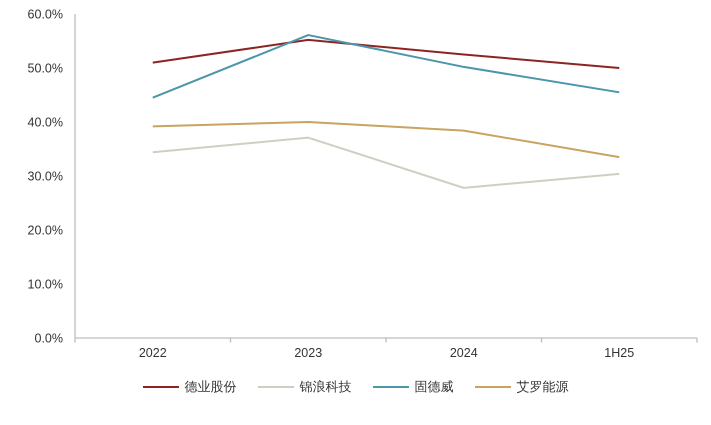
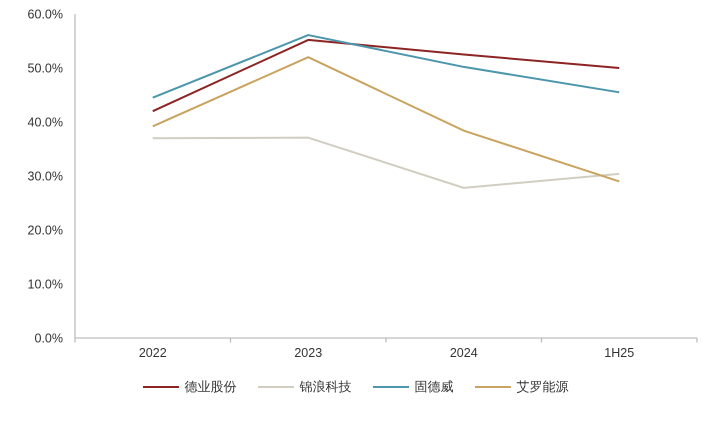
德业股份/2022: 51% -> 42%
锦浪科技/2022: 34% -> 37%
艾罗能源/2023: 40% -> 52%
艾罗能源/1H25: 34% -> 29%
